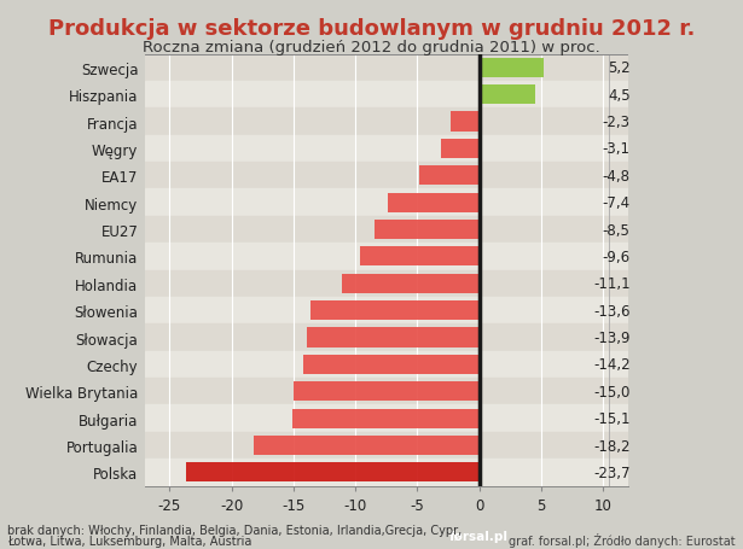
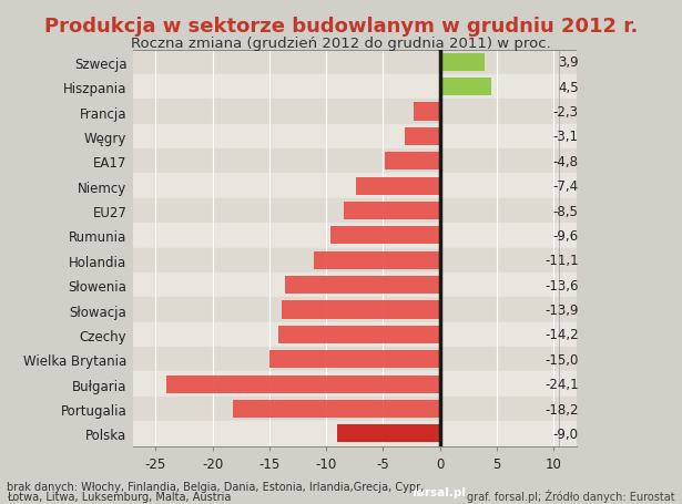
Szwecja: 5,2 -> 3,9
Bułgaria: -15,1 -> -24,1
Polska: -23,7 -> -9,0
